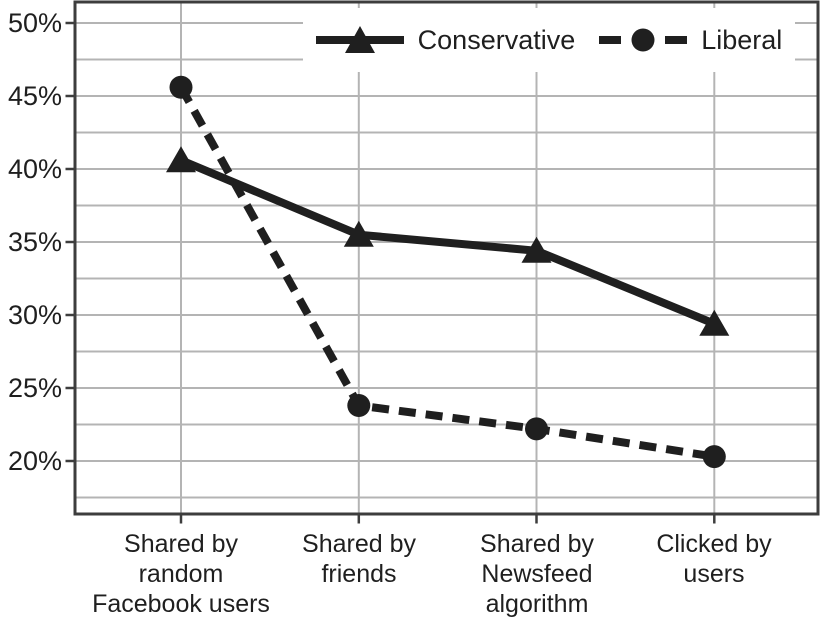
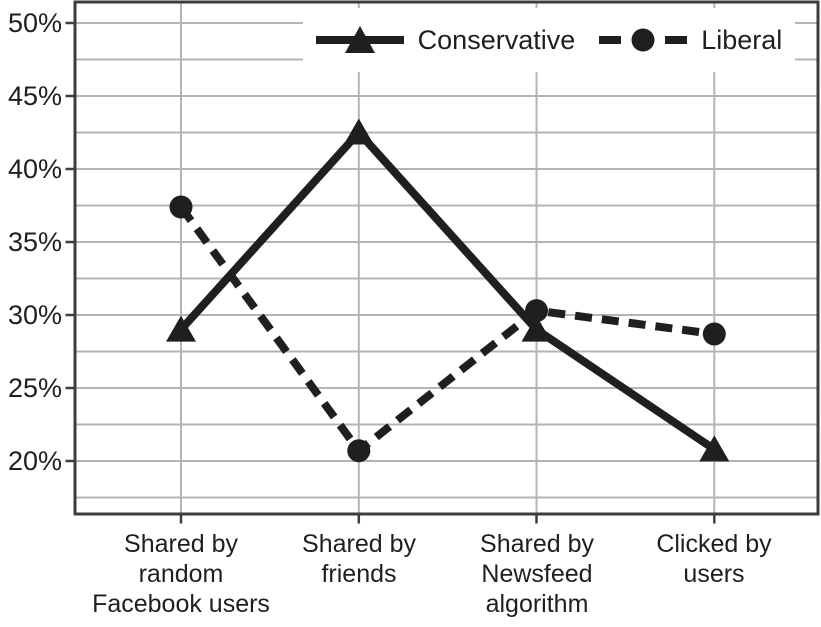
Conservative/Shared by random Facebook users: 40.6% -> 29.0%
Liberal/Shared by random Facebook users: 45.6% -> 37.4%
Conservative/Shared by friends: 35.5% -> 42.5%
Liberal/Shared by friends: 23.8% -> 20.7%
Conservative/Shared by Newsfeed algorithm: 34.4% -> 29.0%
Liberal/Shared by Newsfeed algorithm: 22.2% -> 30.3%
Conservative/Clicked by users: 29.4% -> 20.8%
Liberal/Clicked by users: 20.3% -> 28.7%
